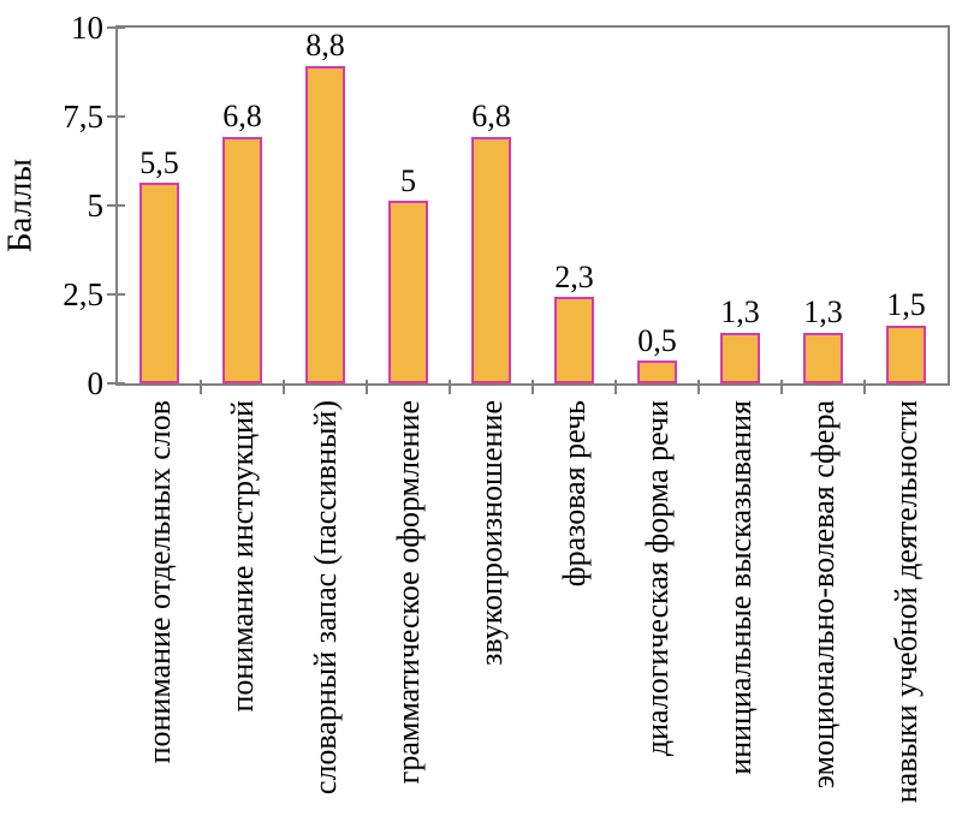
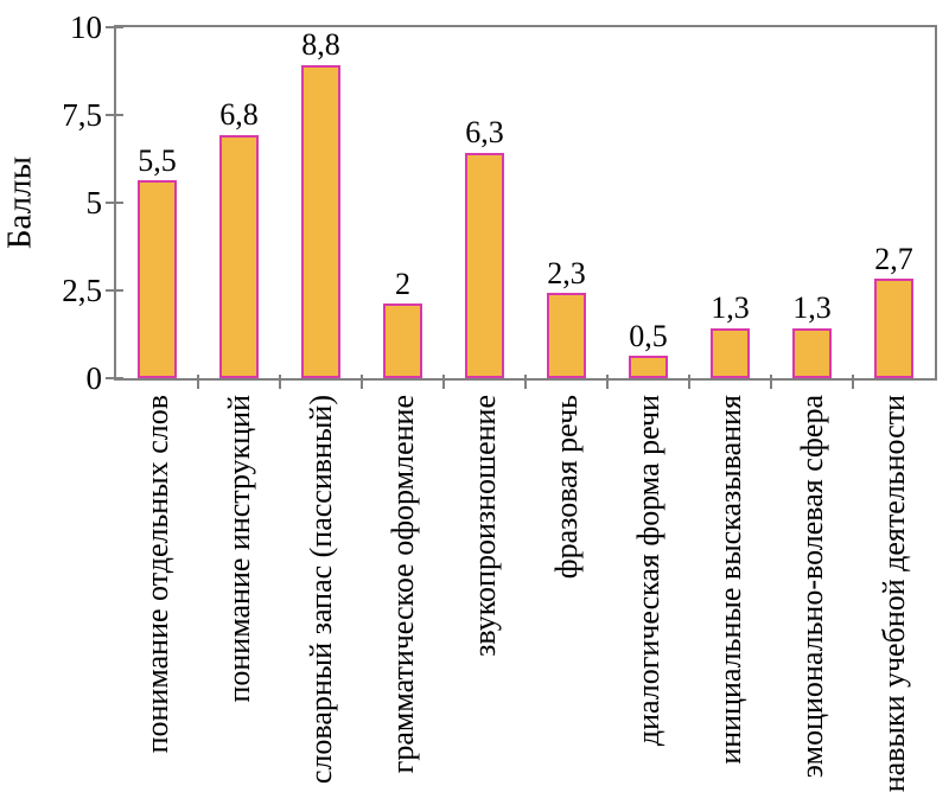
грамматическое оформление: 5 -> 2
звукопроизношение: 6,8 -> 6,3
навыки учебной деятельности: 1,5 -> 2,7
